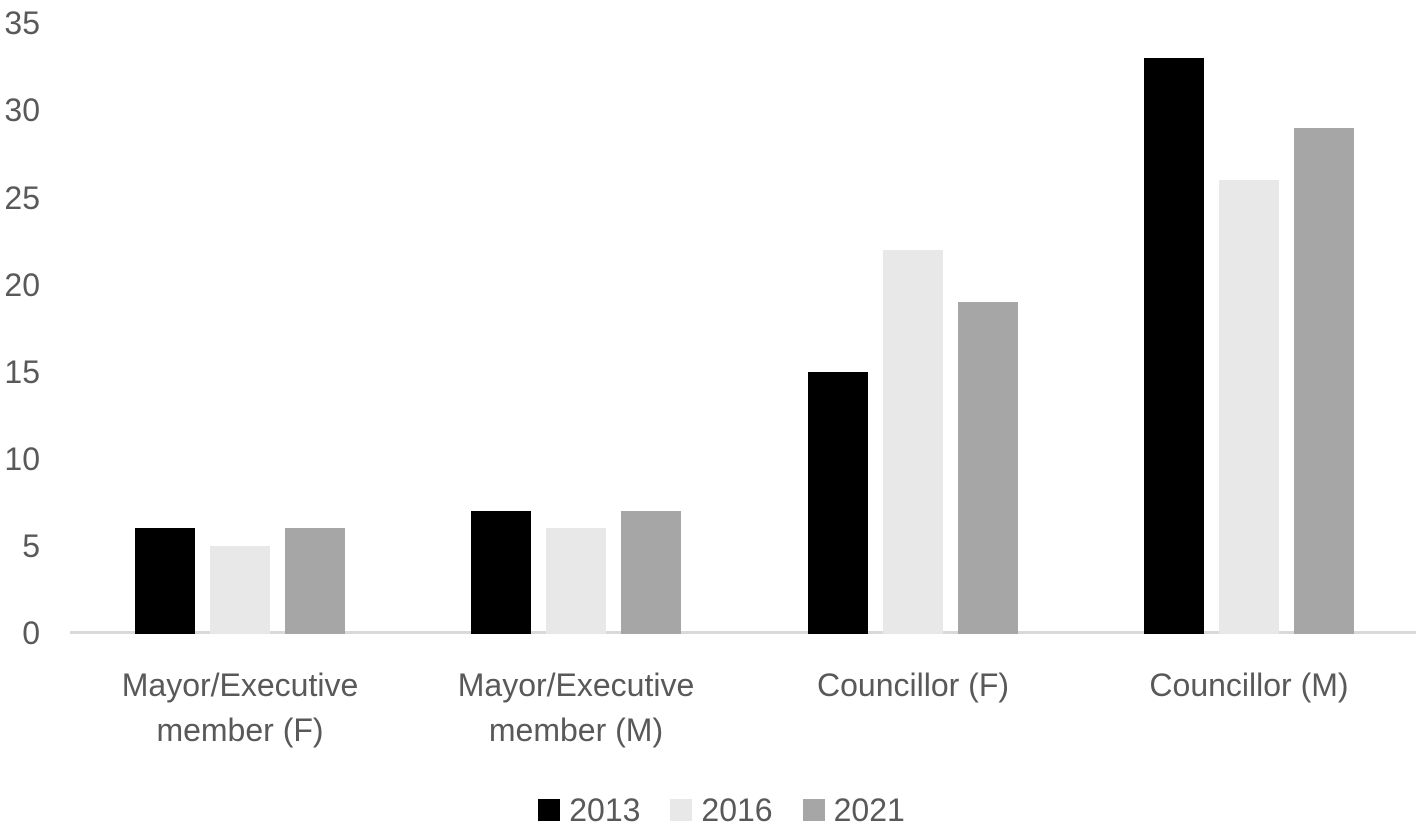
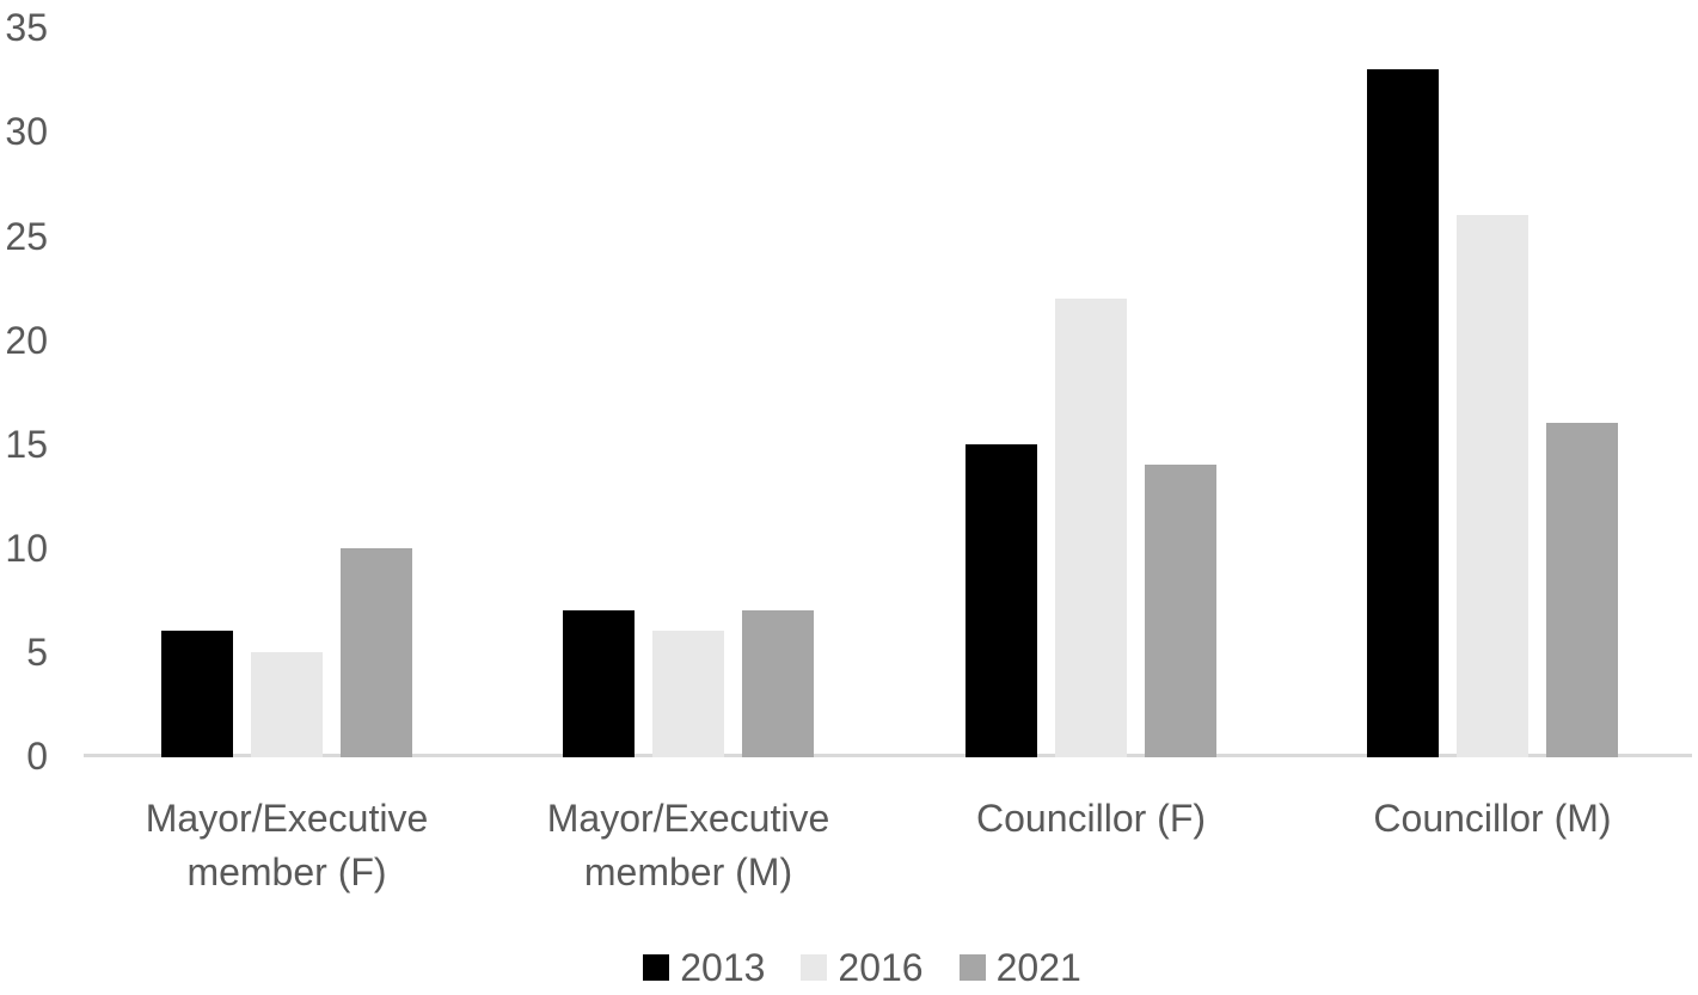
2021/Mayor/Executive member (F): 6 -> 10
2021/Councillor (F): 19 -> 14
2021/Councillor (M): 29 -> 16
